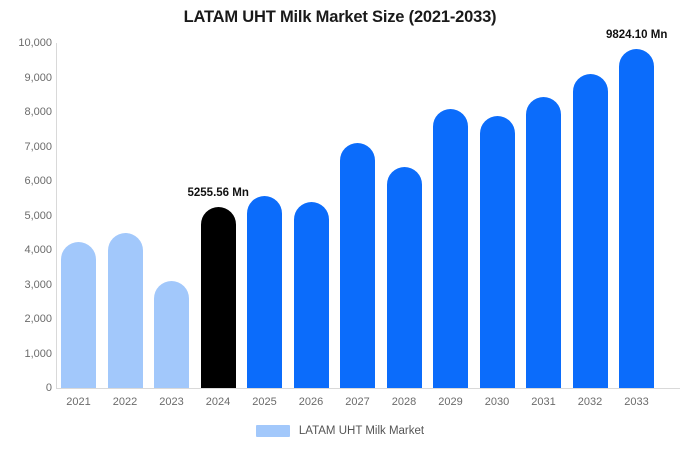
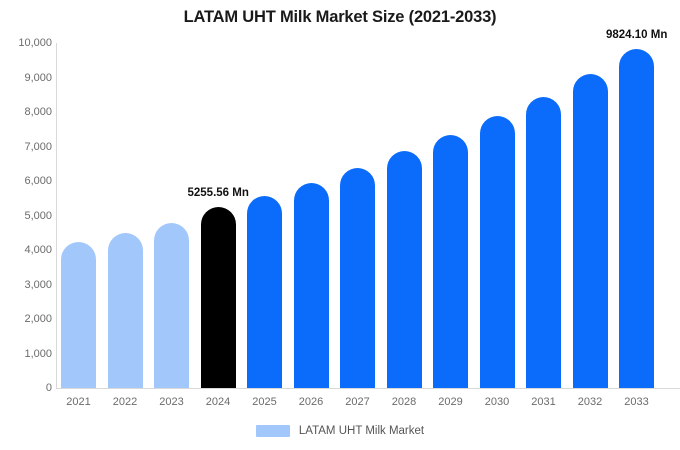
2023: 3100 -> 4800
2026: 5400 -> 5900
2027: 7100 -> 6400
2028: 6400 -> 6900
2029: 8100 -> 7300
